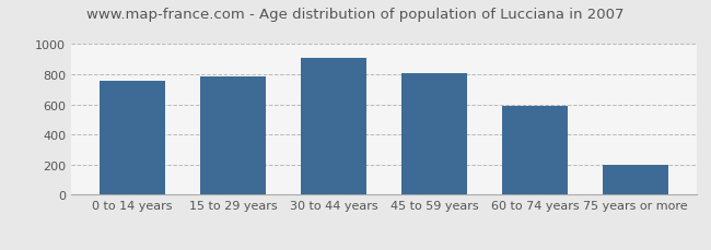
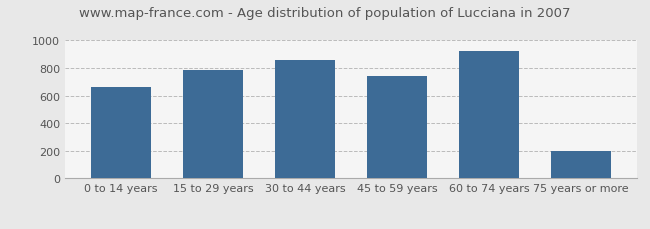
0 to 14 years: 760 -> 660
30 to 44 years: 910 -> 860
45 to 59 years: 810 -> 740
60 to 74 years: 590 -> 920
